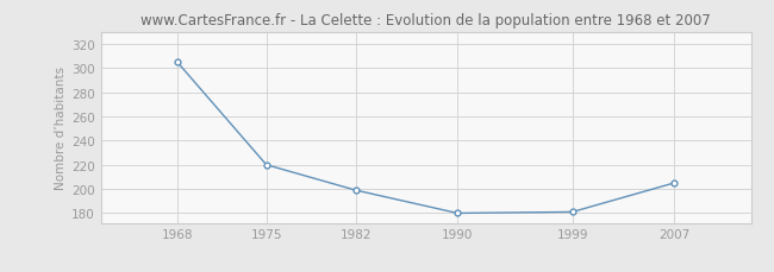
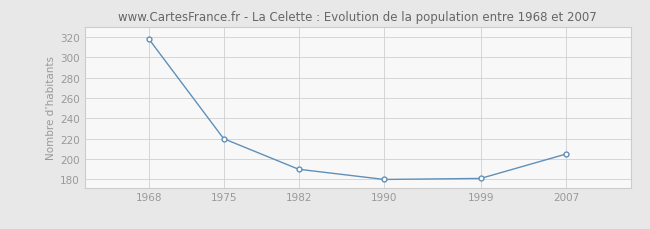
1968: 305 -> 318
1982: 199 -> 190
